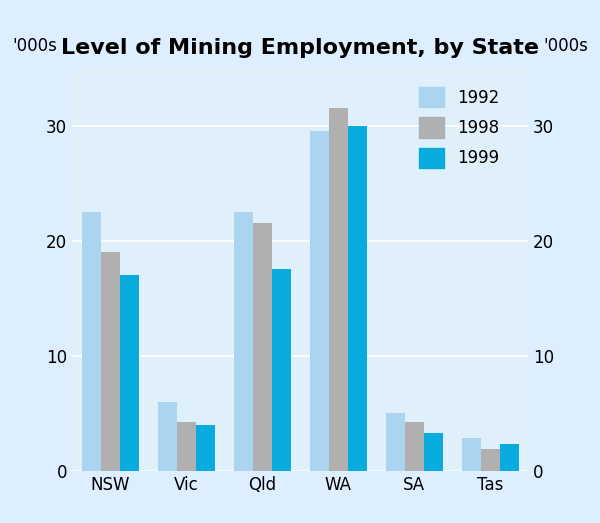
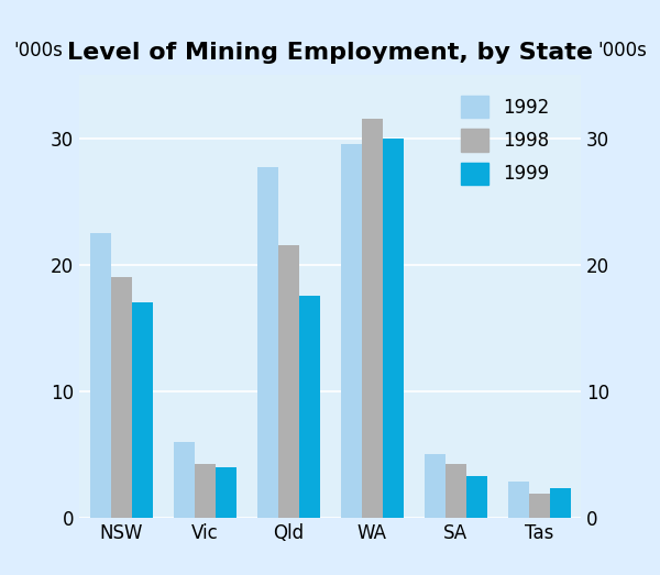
1992/Qld: 22.5 -> 27.7
